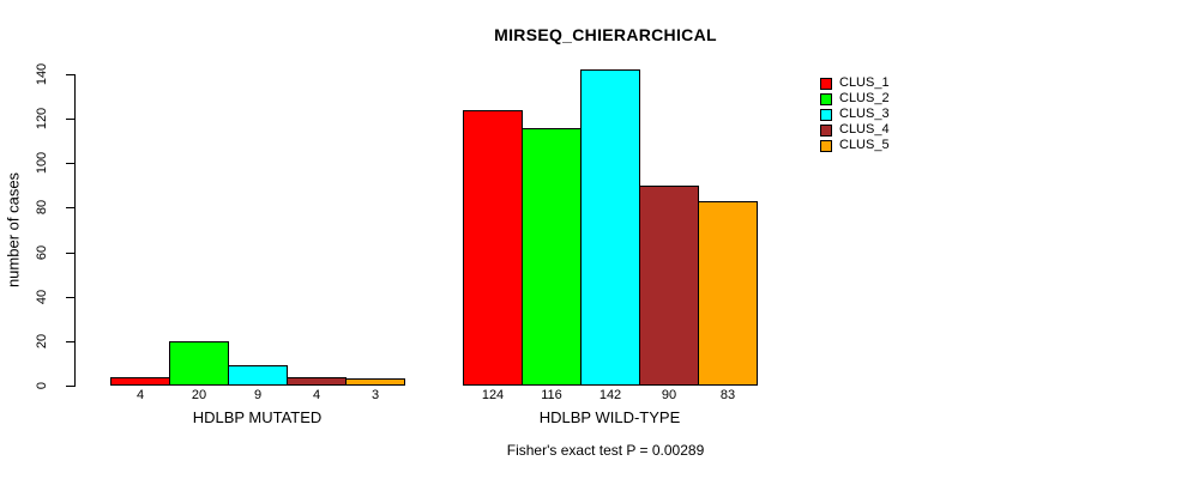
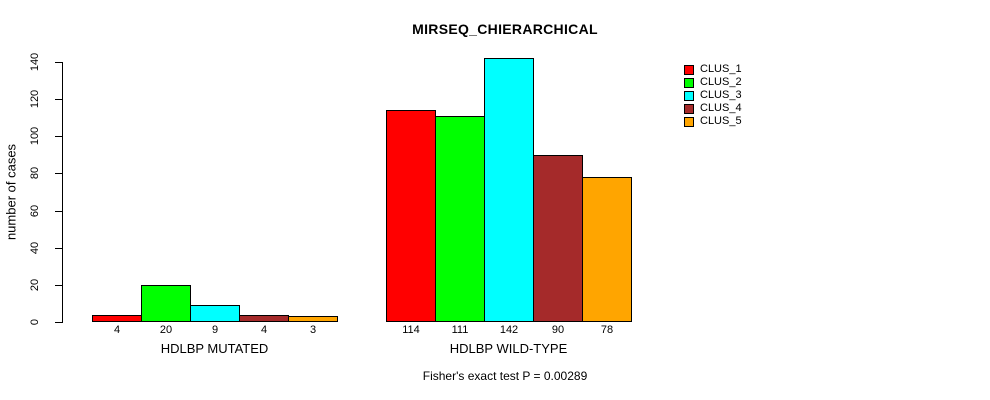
CLUS_1/HDLBP WILD-TYPE: 124 -> 114
CLUS_2/HDLBP WILD-TYPE: 116 -> 111
CLUS_5/HDLBP WILD-TYPE: 83 -> 78
